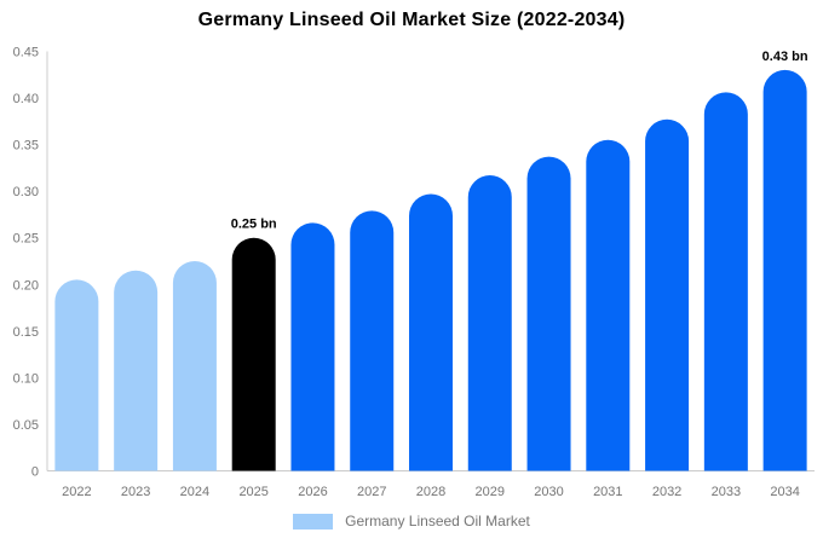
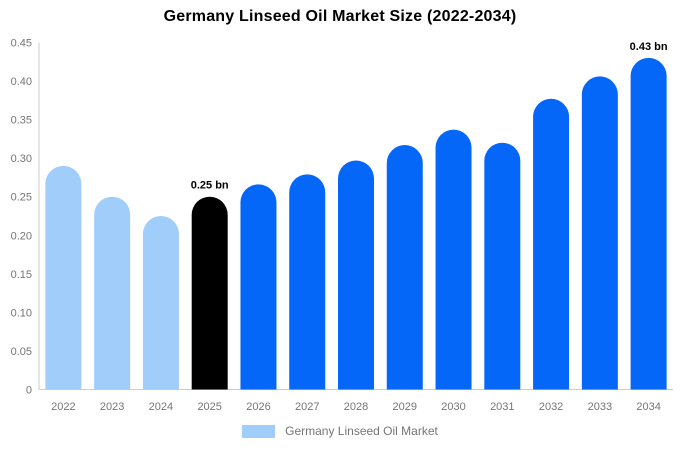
2022: 0.20 -> 0.29
2023: 0.21 -> 0.25
2031: 0.35 -> 0.32
